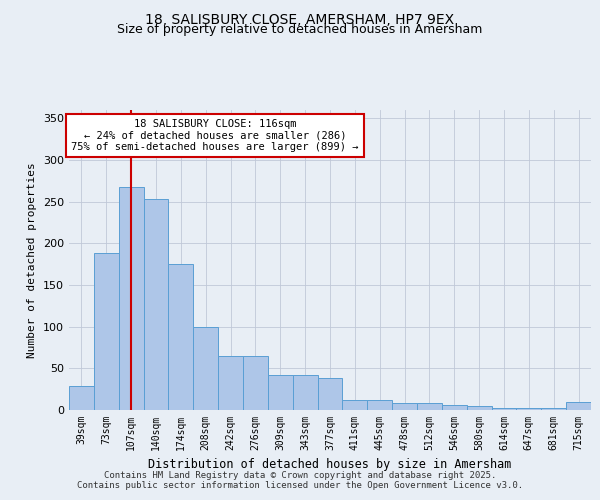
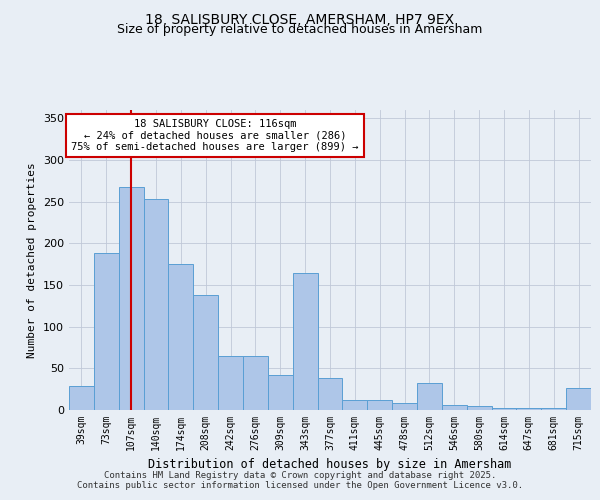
208sqm: 100 -> 138
343sqm: 42 -> 164
512sqm: 8 -> 32
715sqm: 10 -> 26
